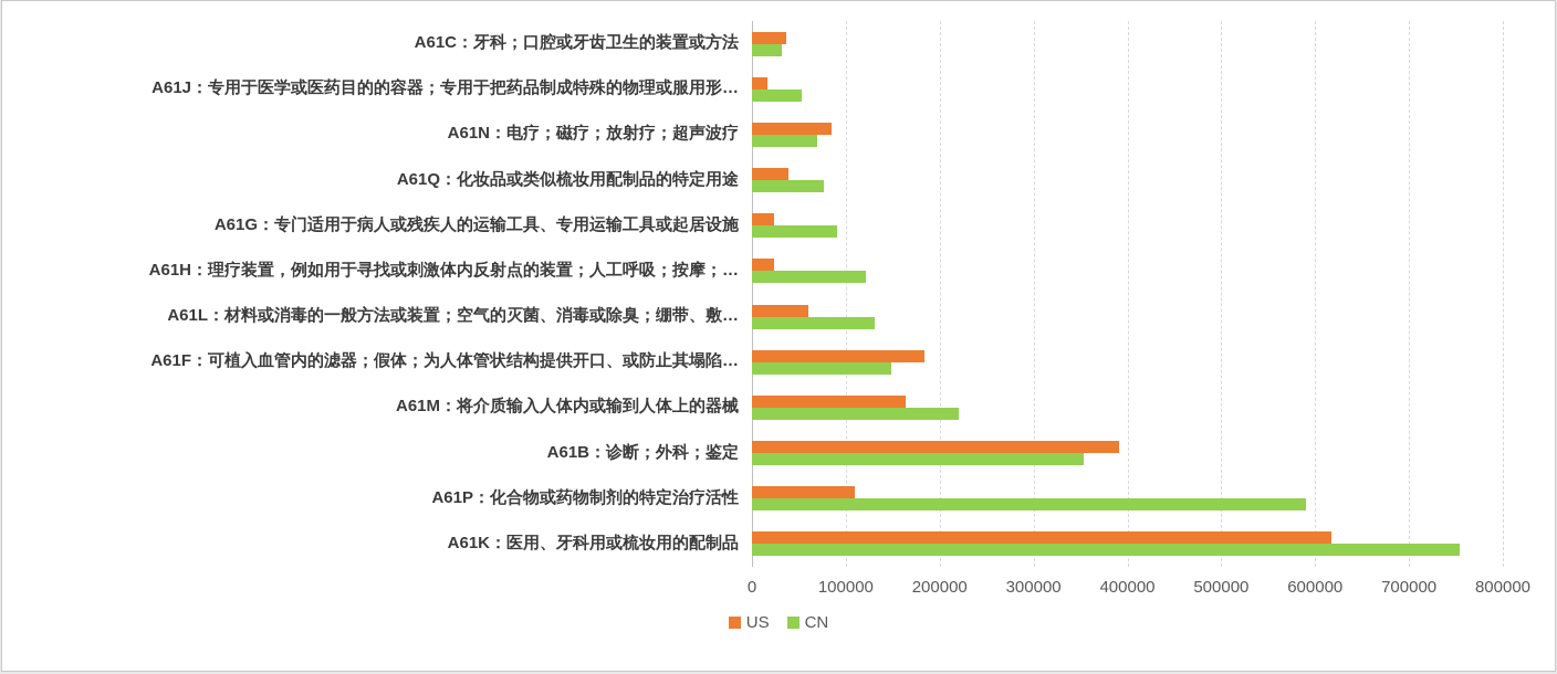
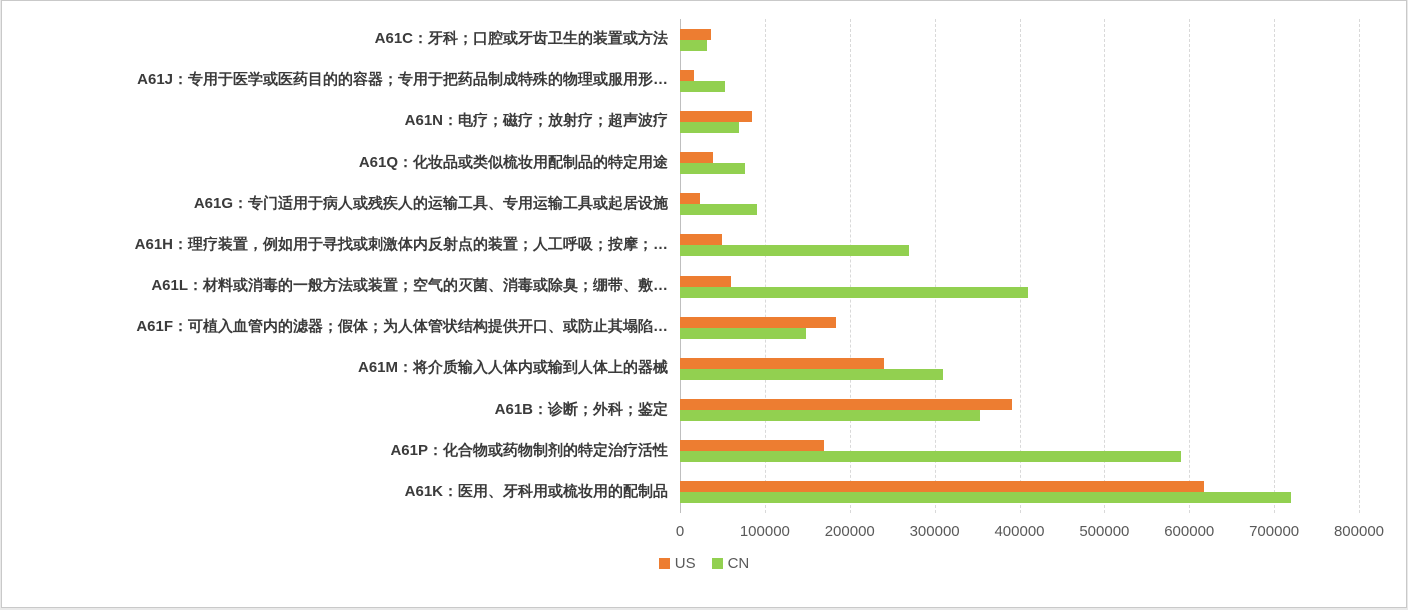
US/A61H：理疗装置，例如用于寻找或刺激体内反射点的装置；人工呼吸；按摩；…: 20000 -> 50000
CN/A61H：理疗装置，例如用于寻找或刺激体内反射点的装置；人工呼吸；按摩；…: 120000 -> 270000
CN/A61L：材料或消毒的一般方法或装置；空气的灭菌、消毒或除臭；绷带、敷…: 130000 -> 410000
US/A61M：将介质输入人体内或输到人体上的器械: 160000 -> 240000
CN/A61M：将介质输入人体内或输到人体上的器械: 220000 -> 310000
US/A61P：化合物或药物制剂的特定治疗活性: 110000 -> 170000
CN/A61K：医用、牙科用或梳妆用的配制品: 750000 -> 720000
